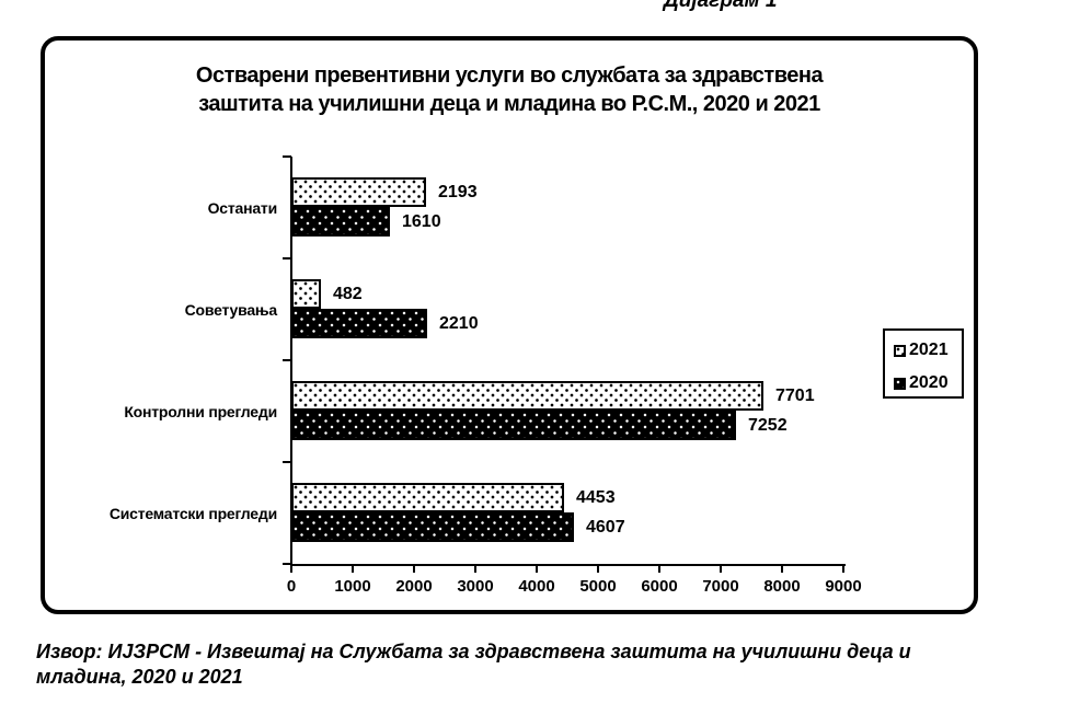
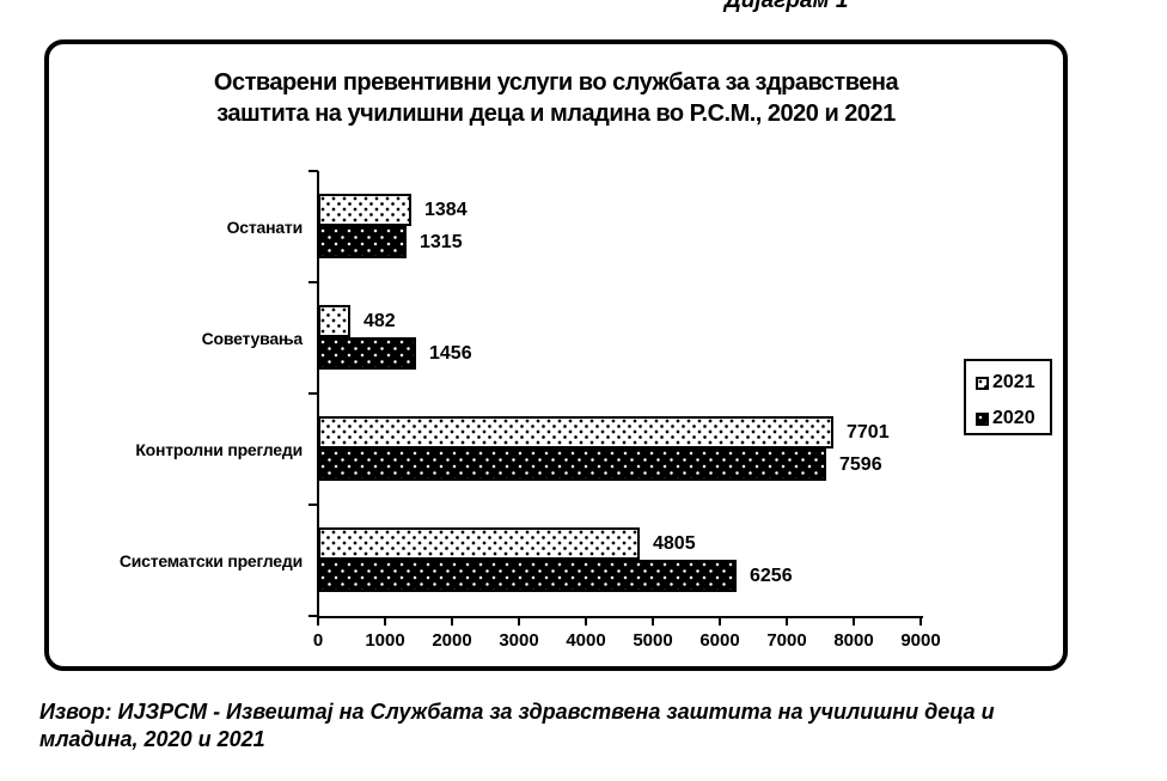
2021/Останати: 2193 -> 1384
2020/Останати: 1610 -> 1315
2020/Советувања: 2210 -> 1456
2020/Контролни прегледи: 7252 -> 7596
2021/Систематски прегледи: 4453 -> 4805
2020/Систематски прегледи: 4607 -> 6256
